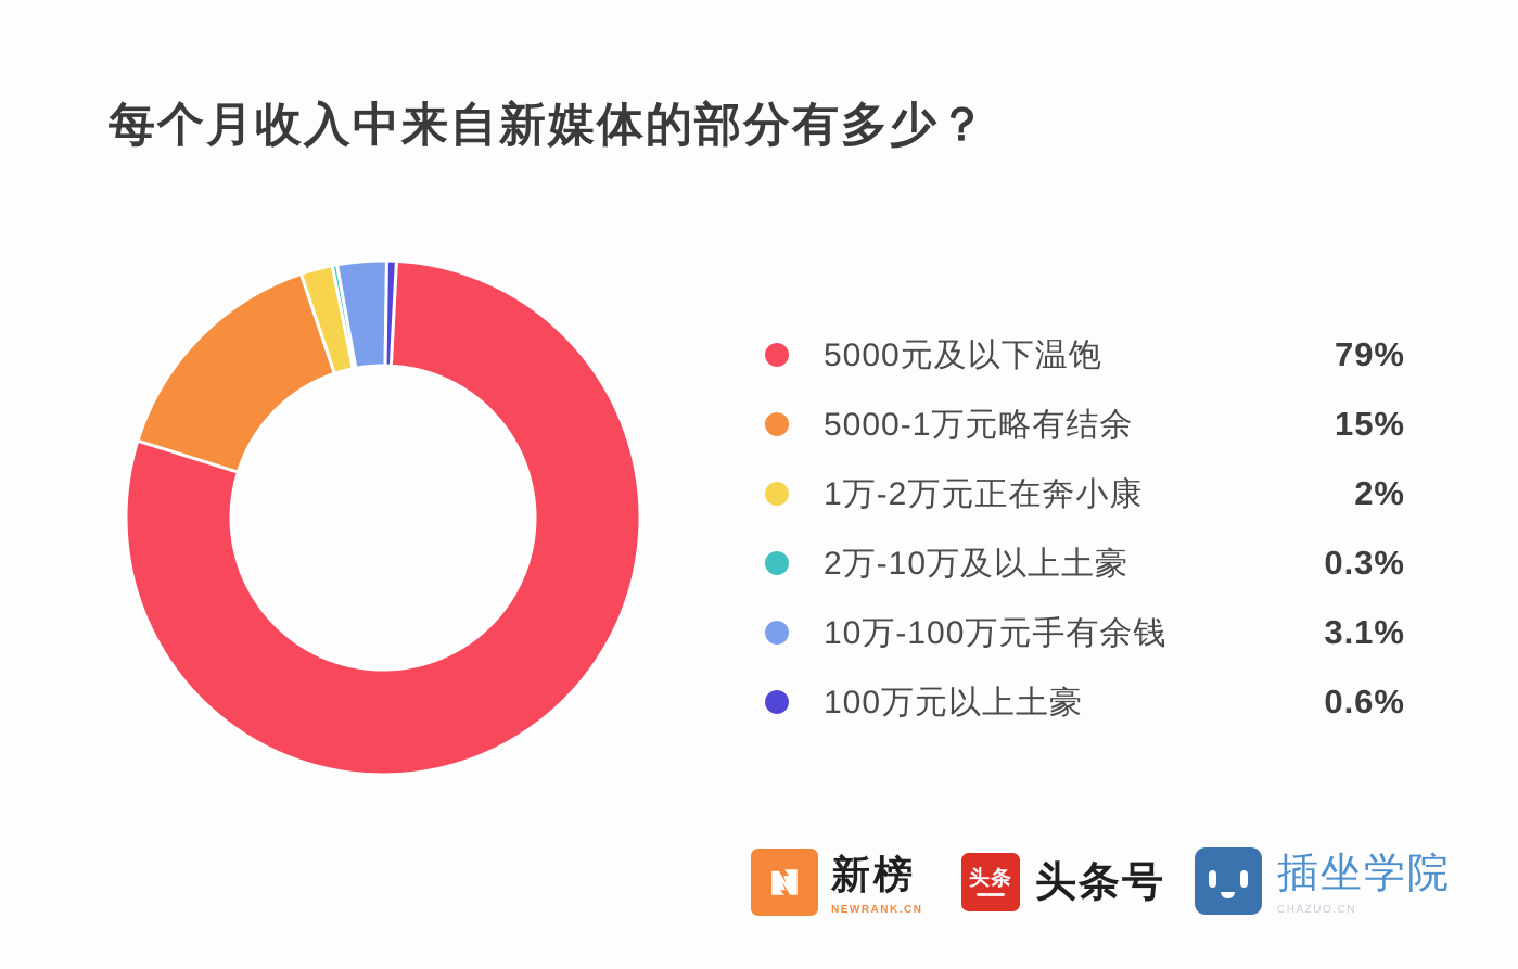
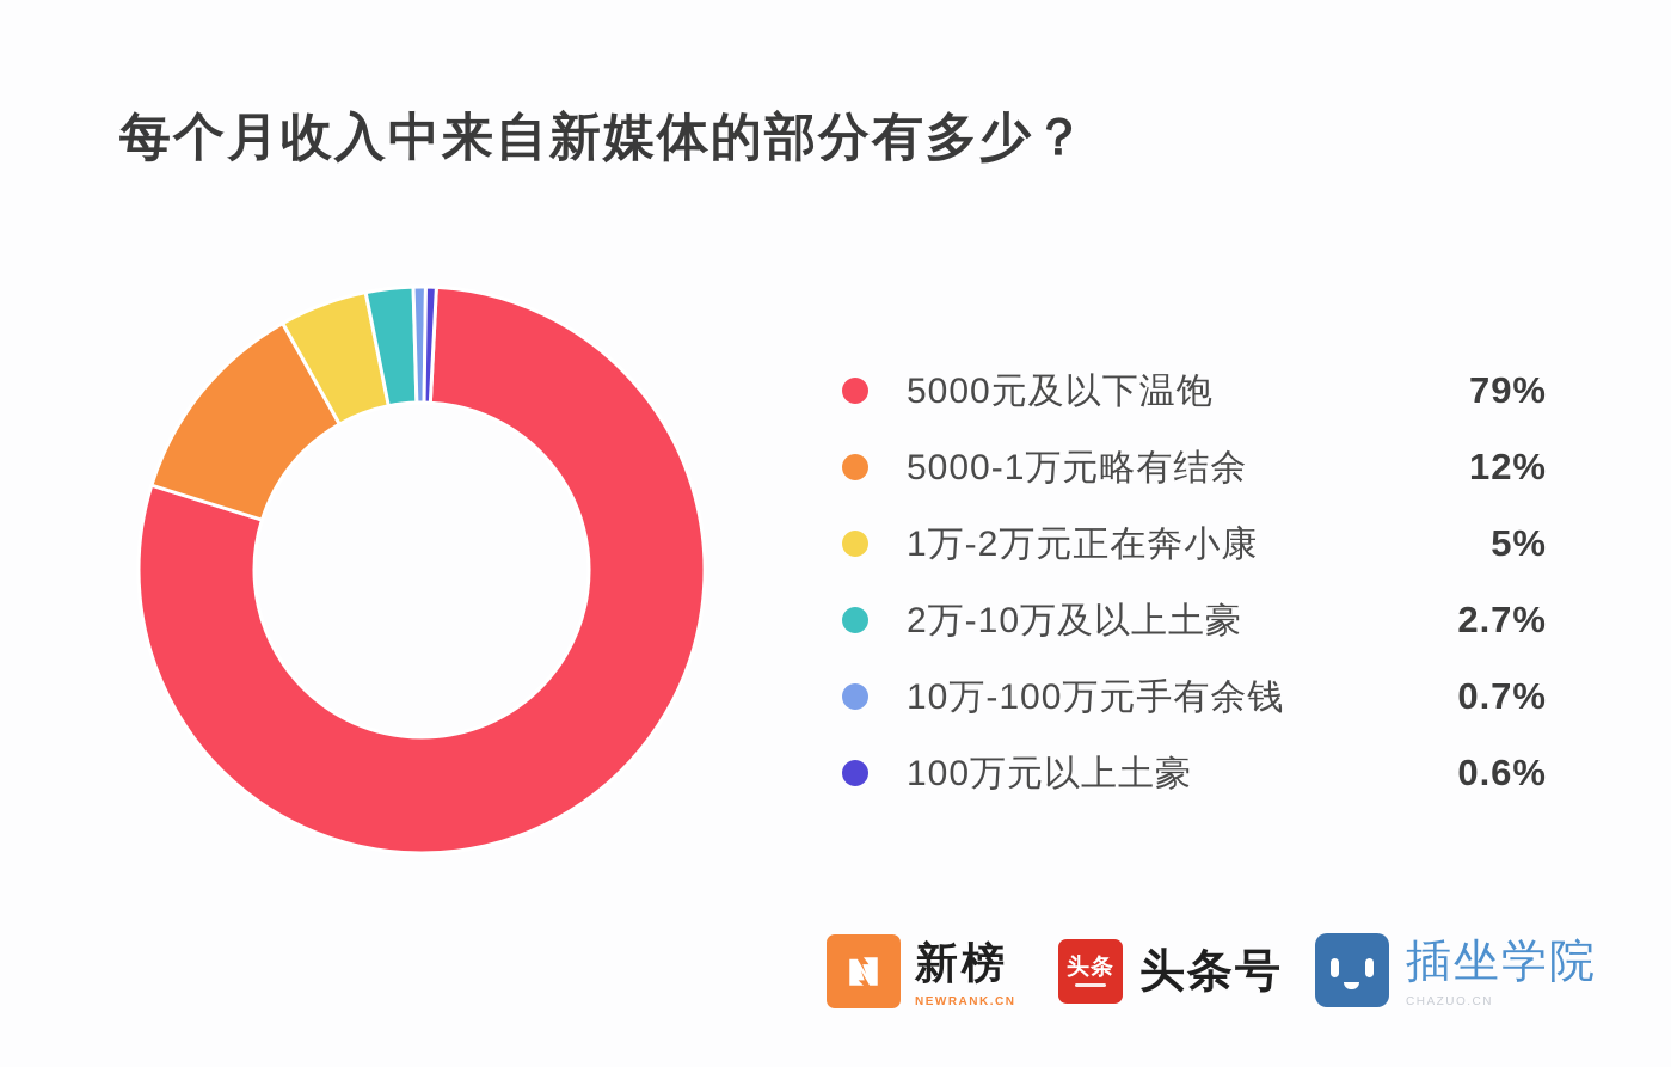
5000-1万元略有结余: 15% -> 12%
1万-2万元正在奔小康: 2% -> 5%
2万-10万及以上土豪: 0.3% -> 2.7%
10万-100万元手有余钱: 3.1% -> 0.7%
